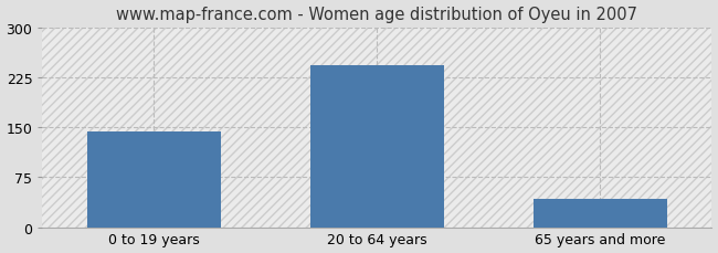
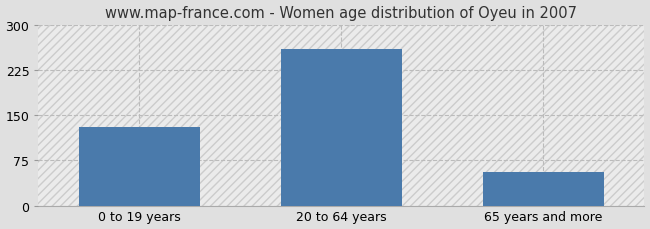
0 to 19 years: 143 -> 130
20 to 64 years: 243 -> 260
65 years and more: 43 -> 56
